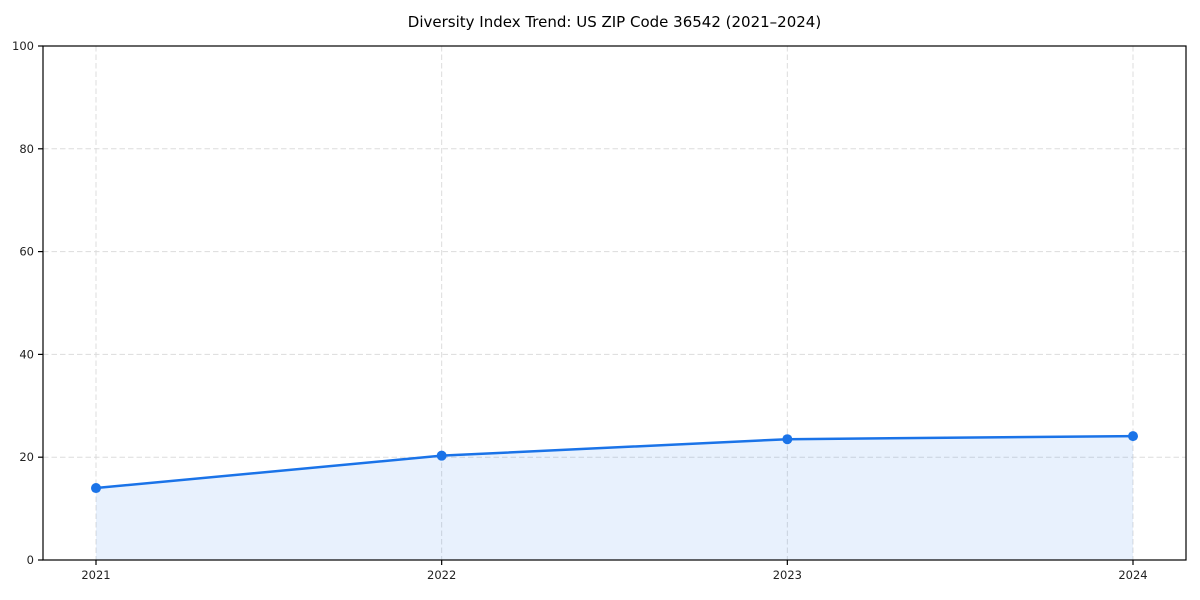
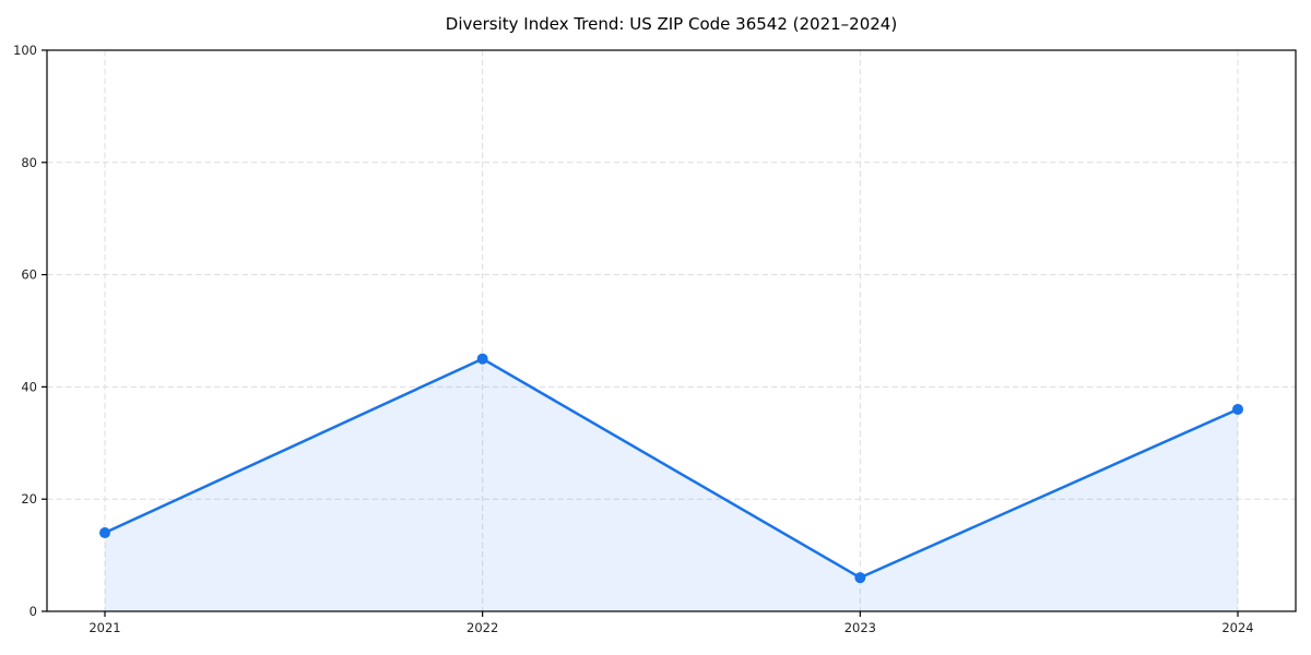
2022: 20 -> 45
2023: 24 -> 6
2024: 24 -> 36
